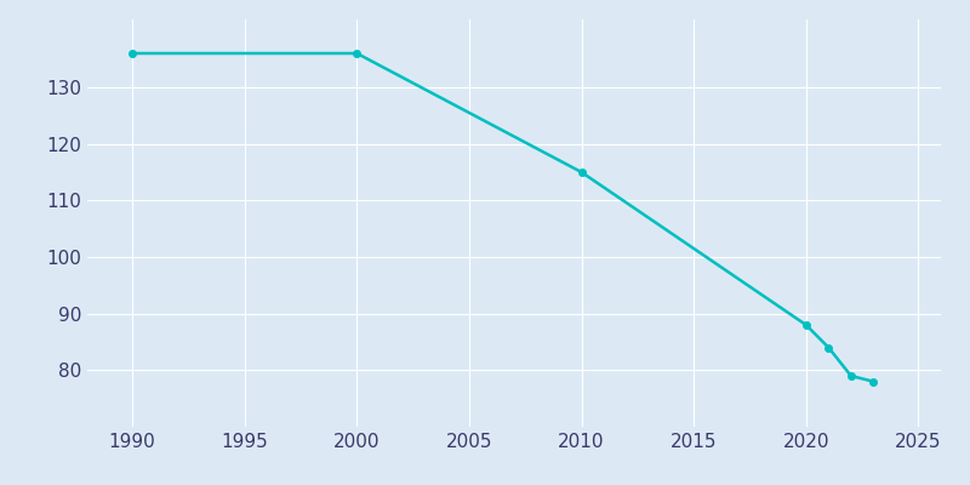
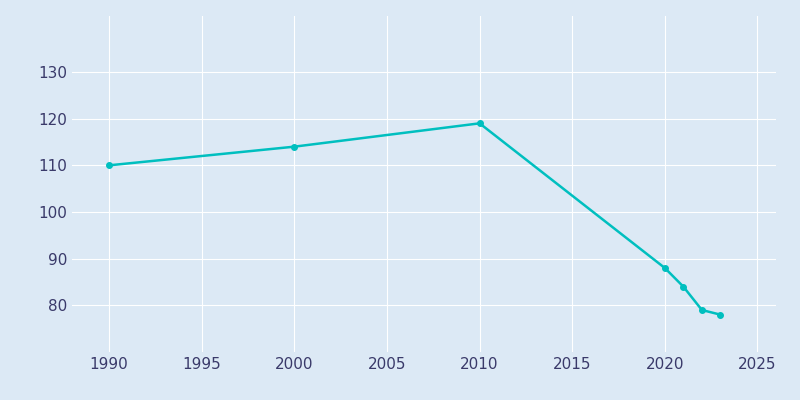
1990: 136 -> 110
2000: 136 -> 114
2010: 115 -> 119
